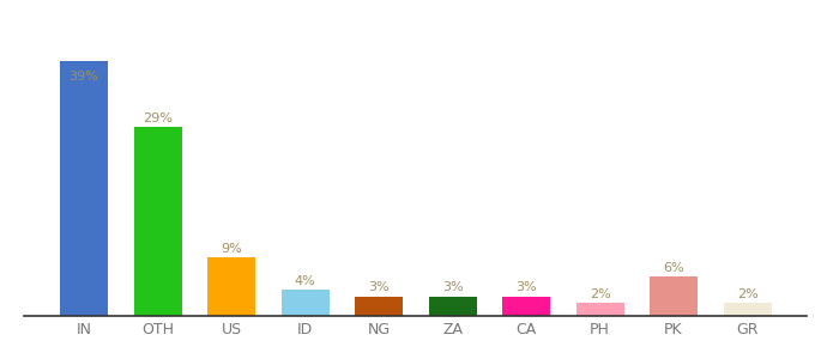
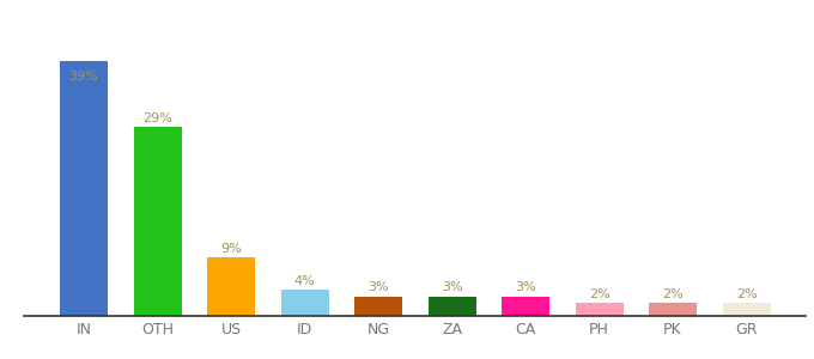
PK: 6% -> 2%
